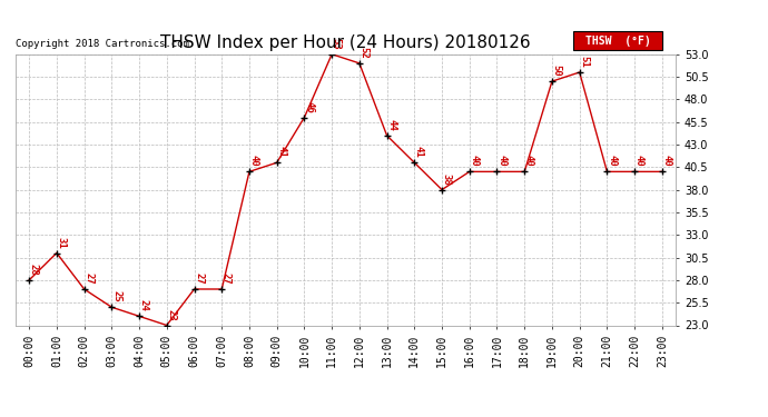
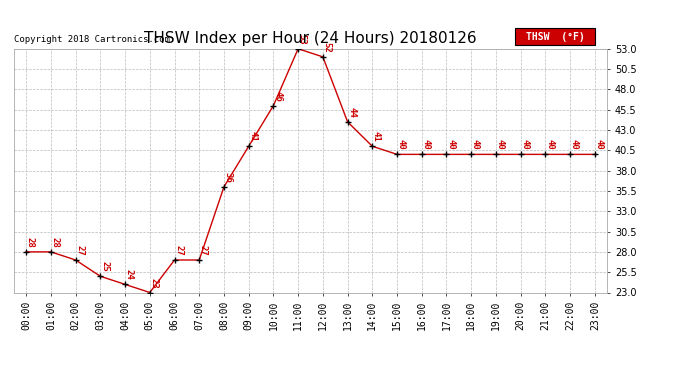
01:00: 31 -> 28
08:00: 40 -> 36
15:00: 38 -> 40
19:00: 50 -> 40
20:00: 51 -> 40
